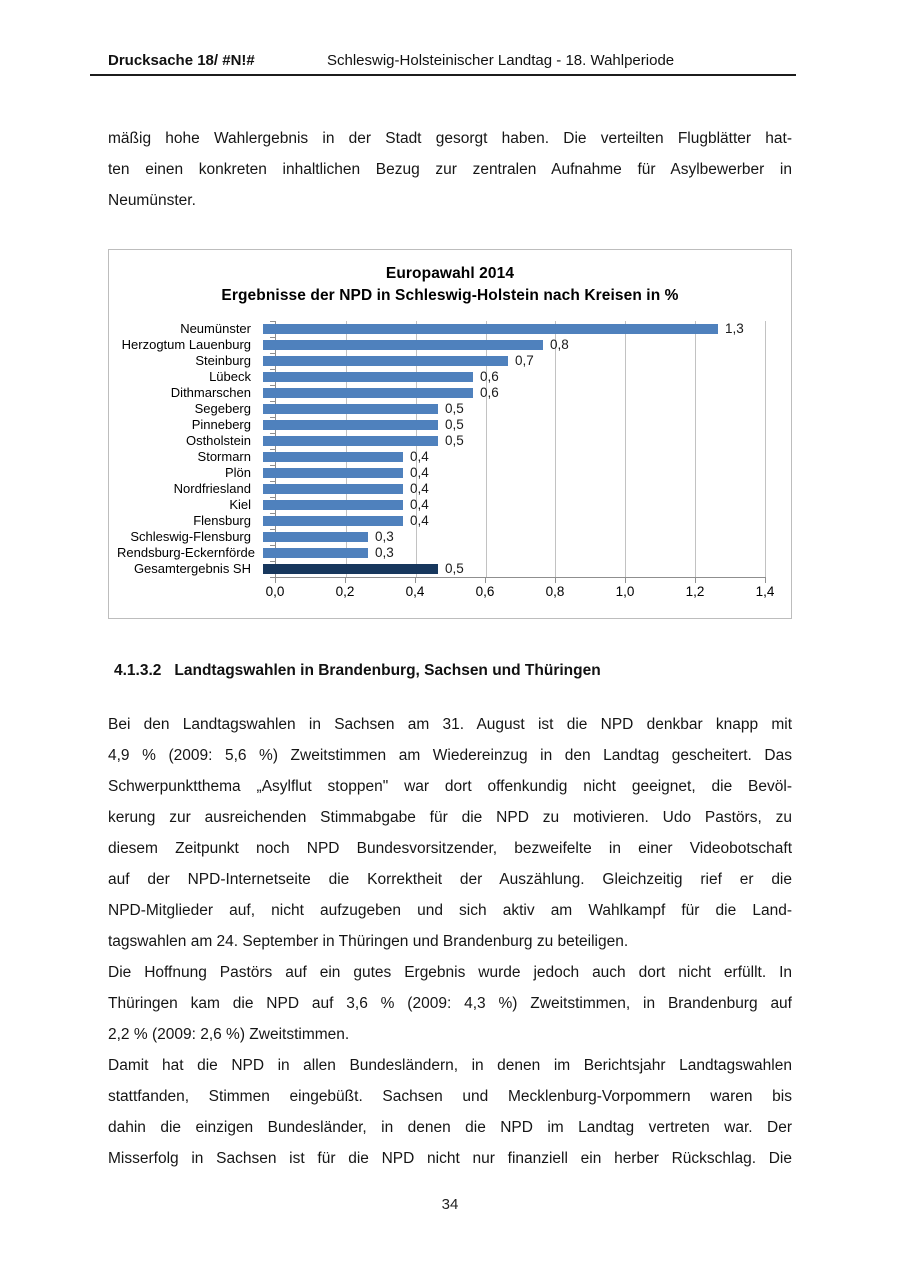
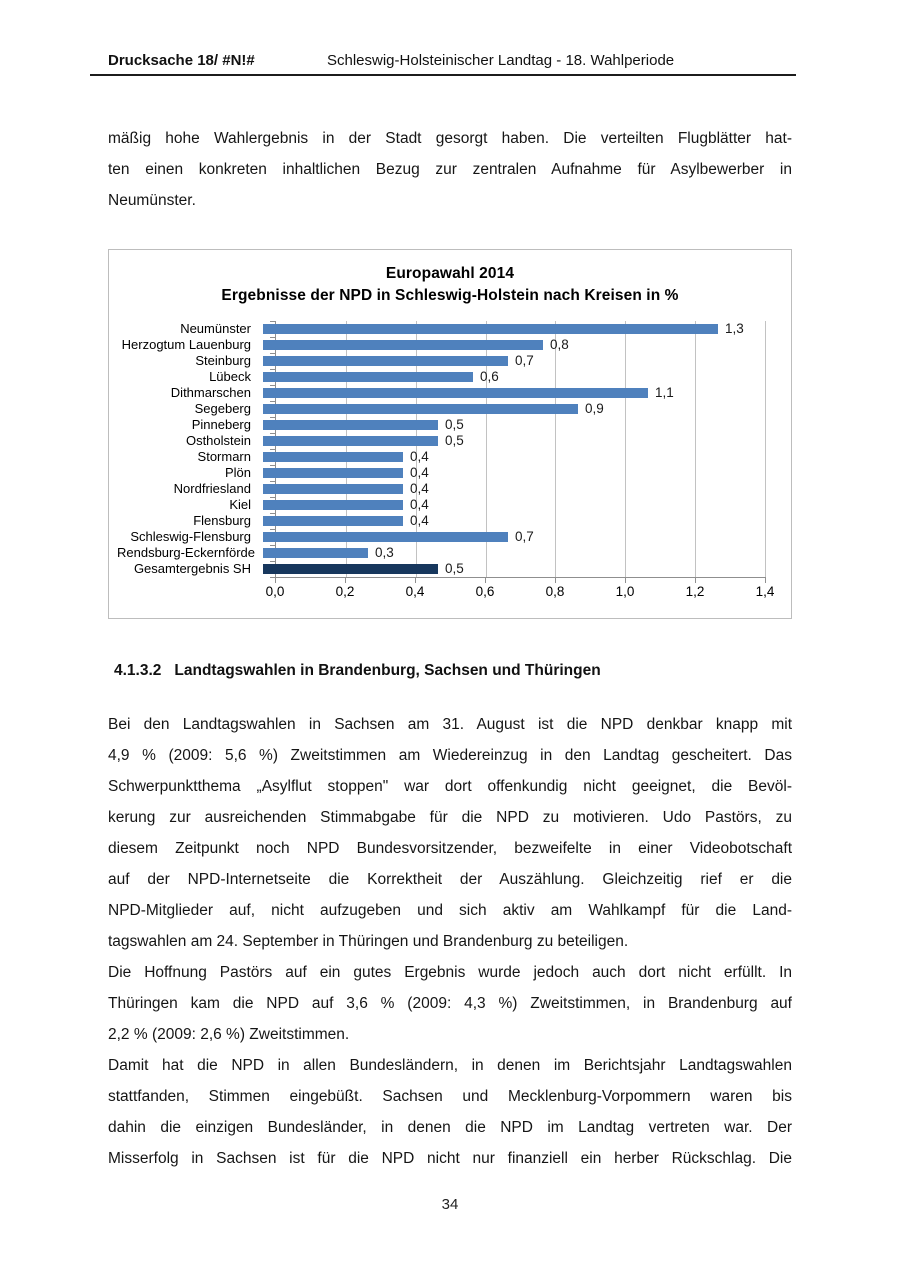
Dithmarschen: 0,6 -> 1,1
Segeberg: 0,5 -> 0,9
Schleswig-Flensburg: 0,3 -> 0,7
